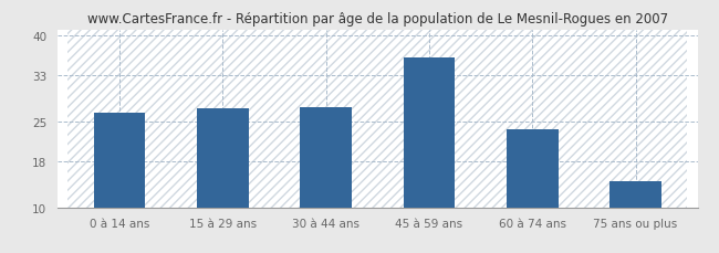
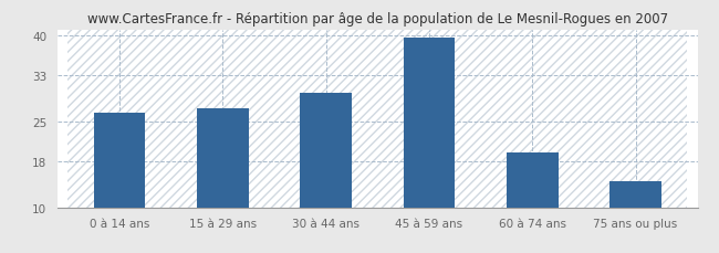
30 à 44 ans: 27.4 -> 30.0
45 à 59 ans: 36.2 -> 39.5
60 à 74 ans: 23.6 -> 19.5
